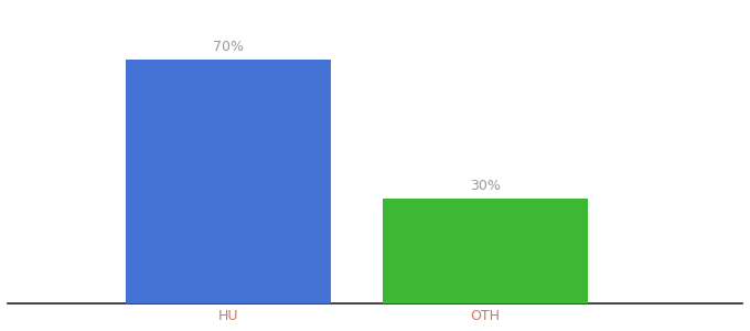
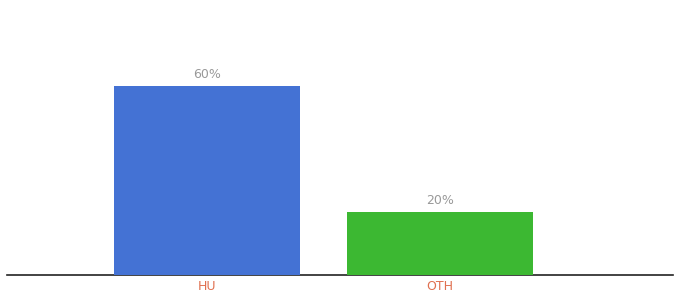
HU: 70% -> 60%
OTH: 30% -> 20%
